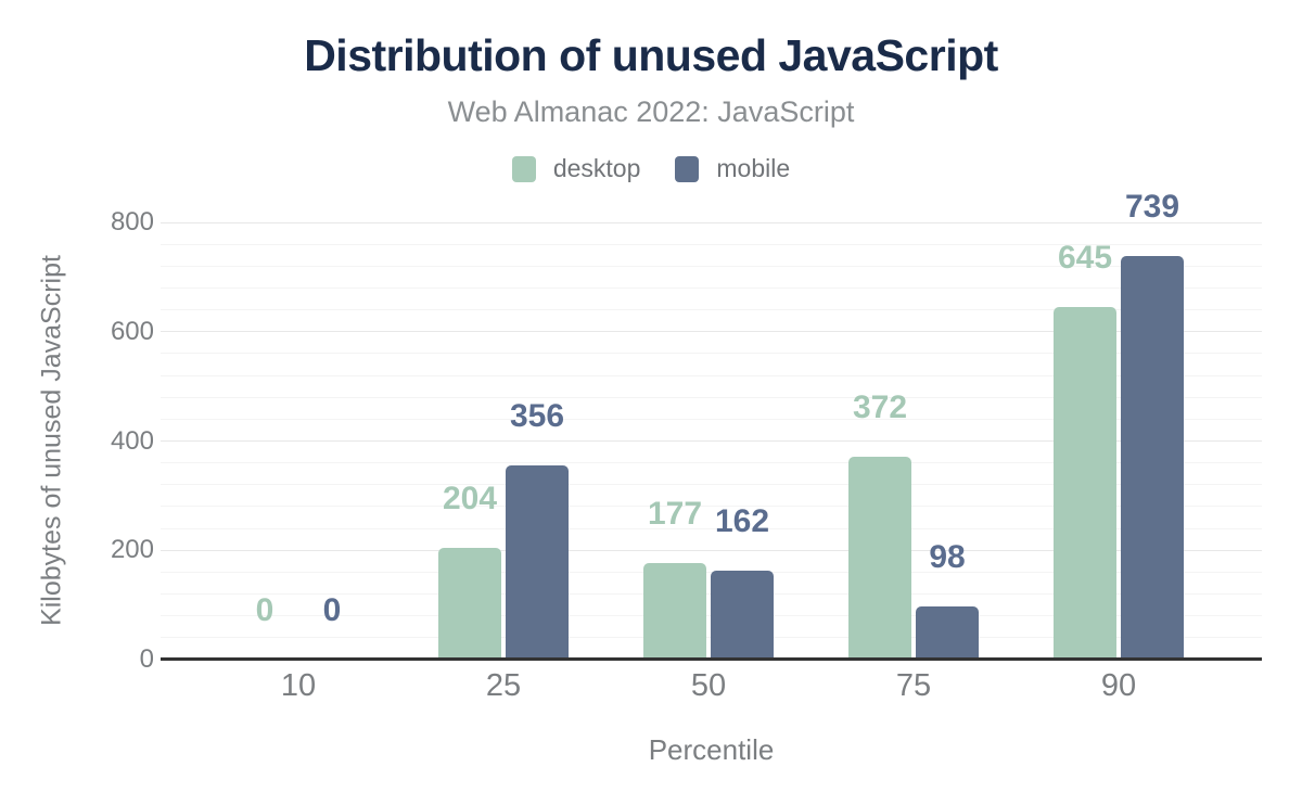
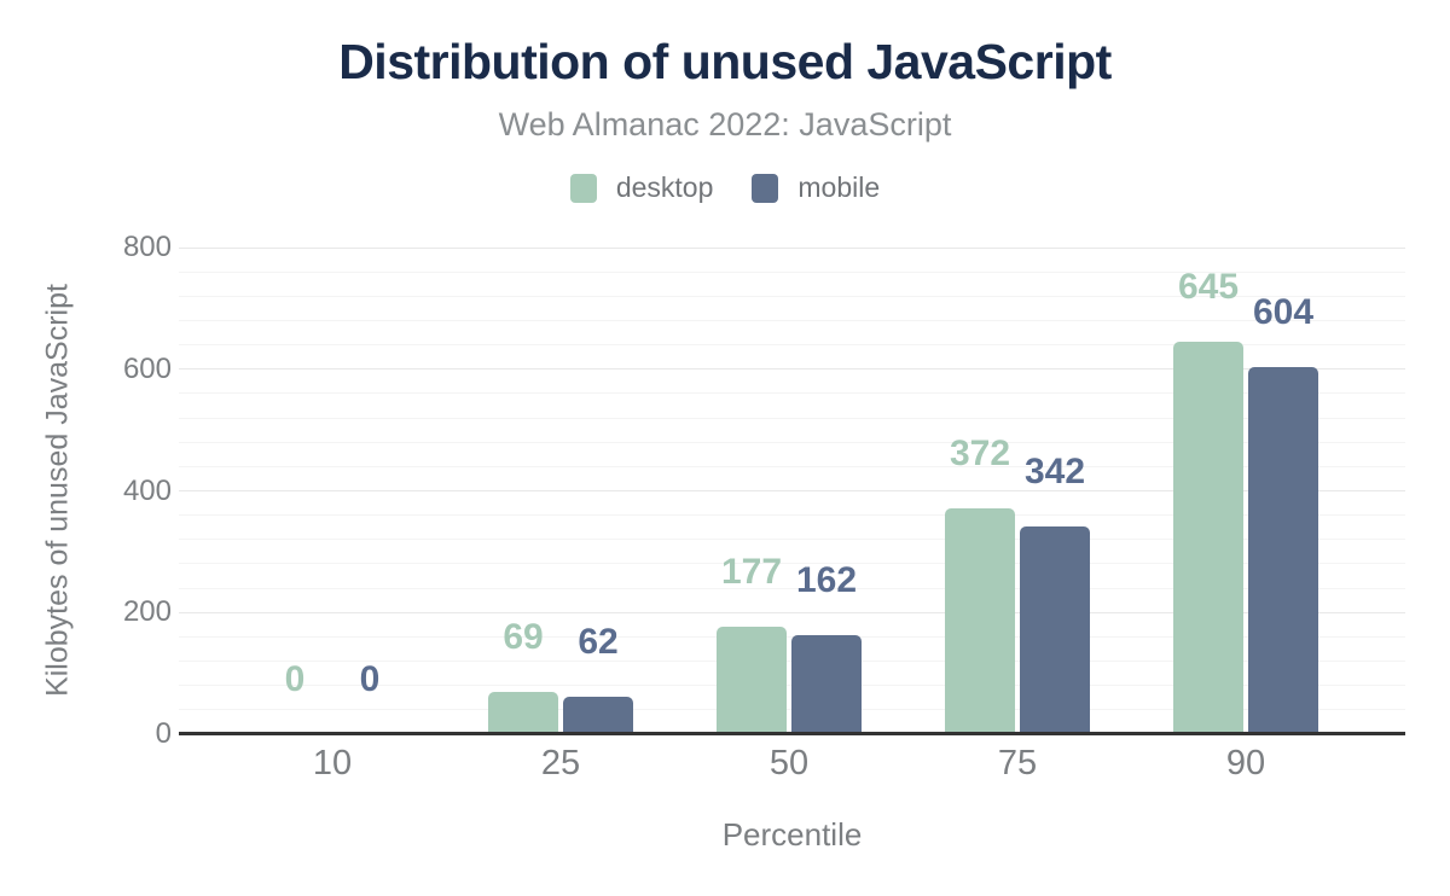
desktop/25: 204 -> 69
mobile/25: 356 -> 62
mobile/75: 98 -> 342
mobile/90: 739 -> 604
